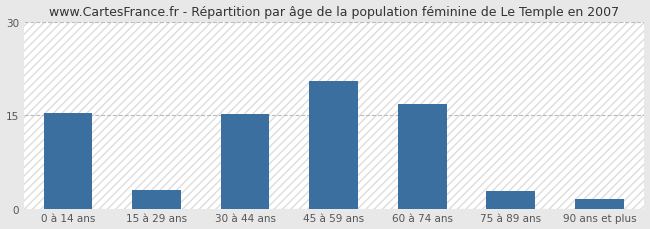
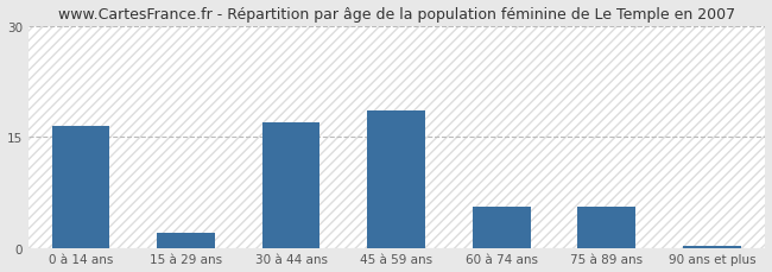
0 à 14 ans: 15.4 -> 16.5
15 à 29 ans: 3.0 -> 2.0
30 à 44 ans: 15.2 -> 17.0
45 à 59 ans: 20.4 -> 18.5
60 à 74 ans: 16.8 -> 5.5
75 à 89 ans: 2.8 -> 5.5
90 ans et plus: 1.6 -> 0.2
